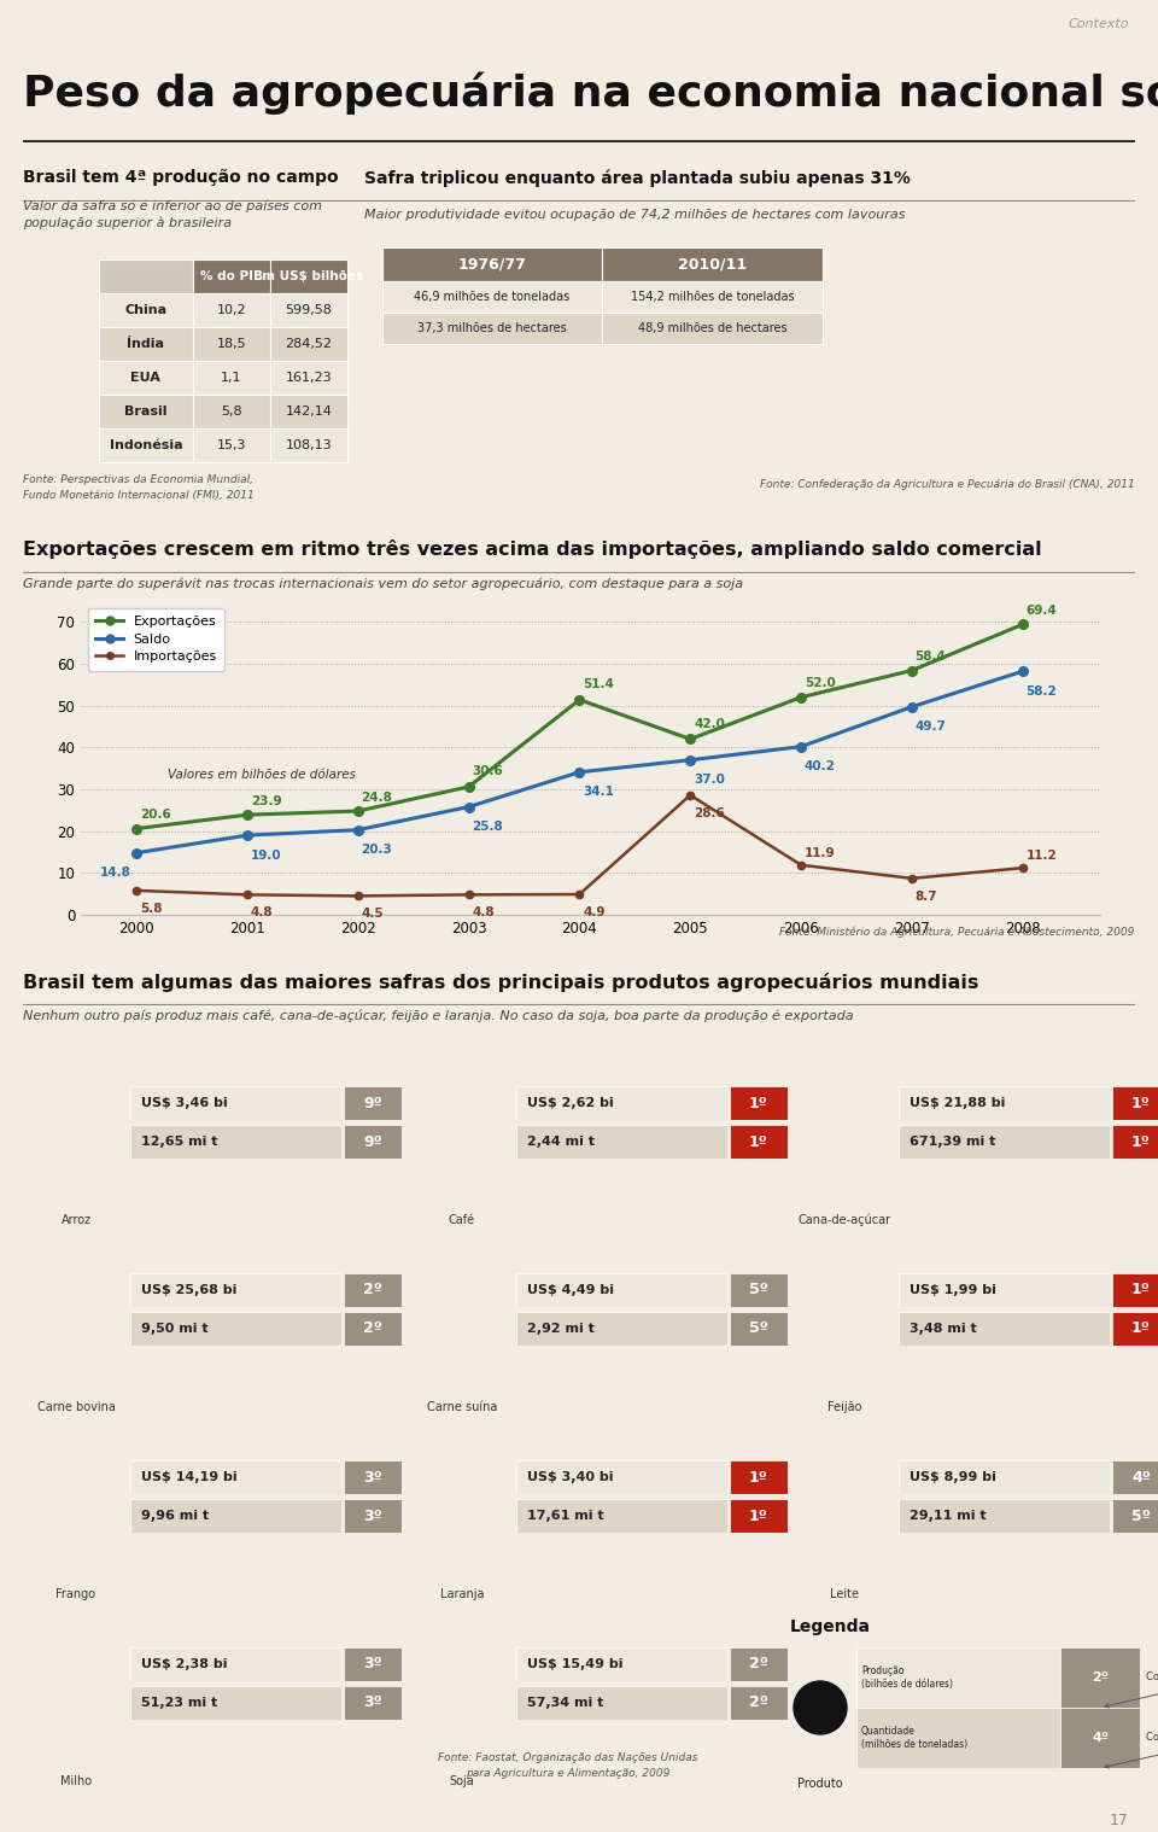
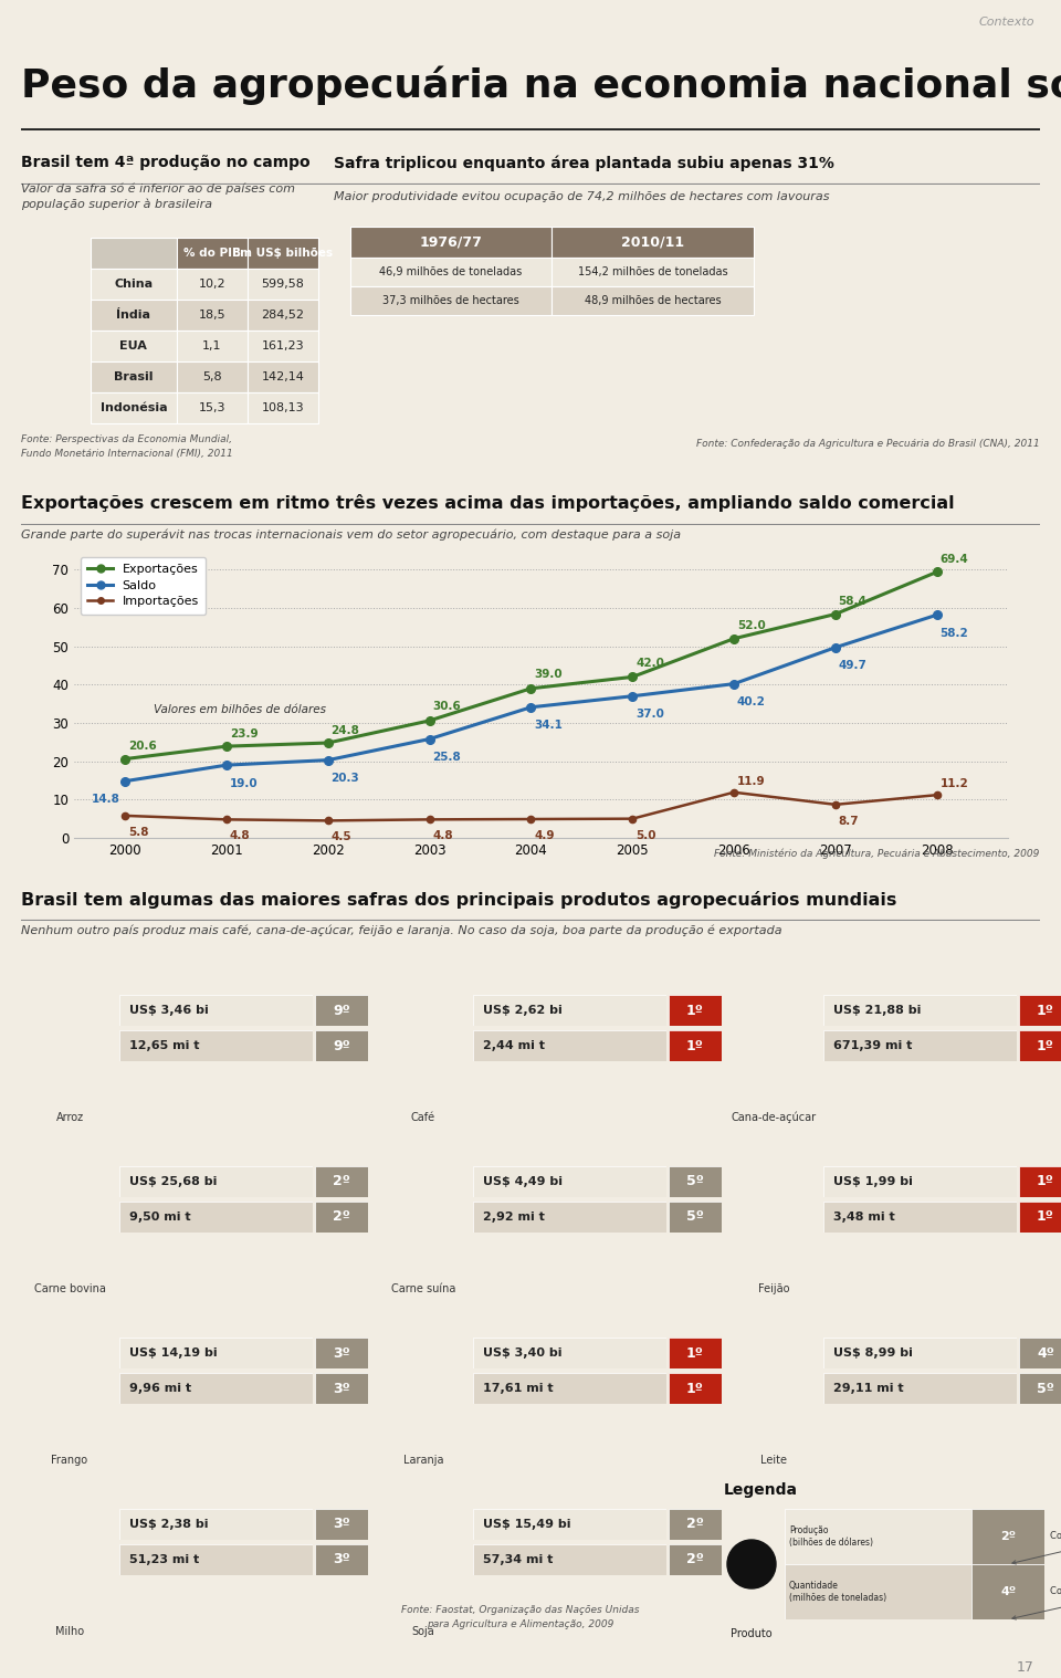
Exportações/2004: 51.4 -> 39.0
Importações/2005: 28.6 -> 5.0
